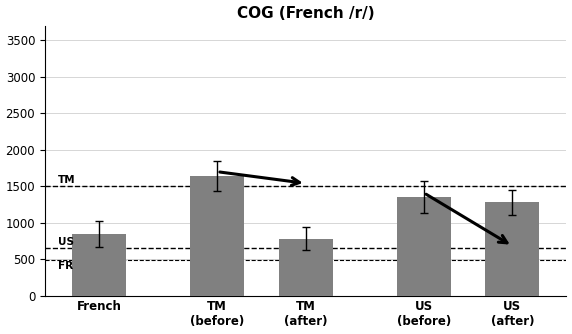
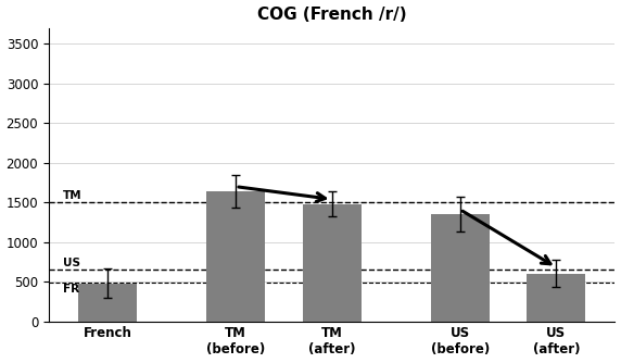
French: 840 -> 480
TM (after): 780 -> 1480
US (after): 1280 -> 600
